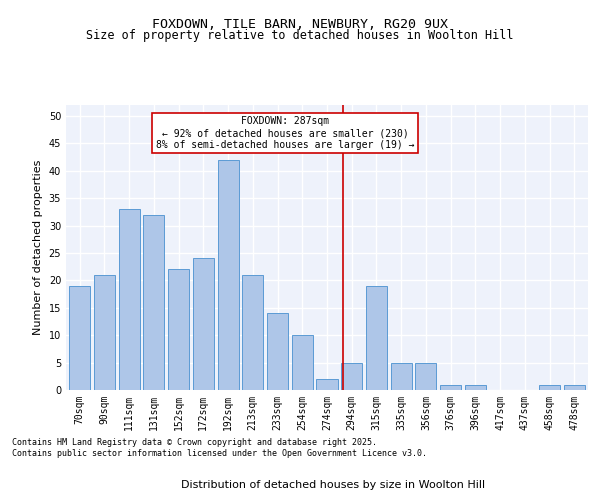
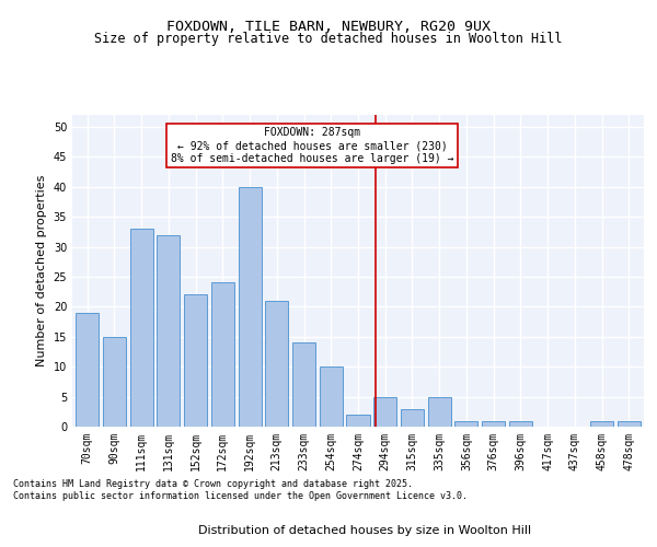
90sqm: 21 -> 15
192sqm: 42 -> 40
315sqm: 19 -> 3
356sqm: 5 -> 1
